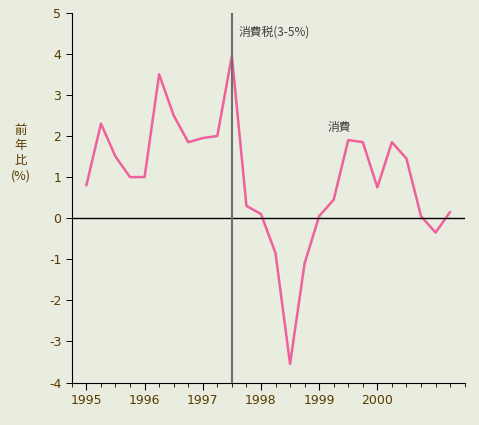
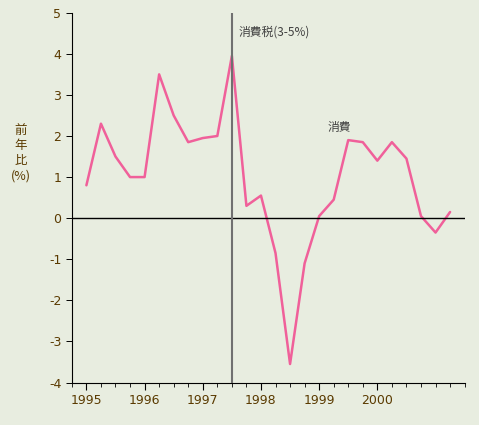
1998: 0.10 -> 0.55
2000: 0.75 -> 1.40
